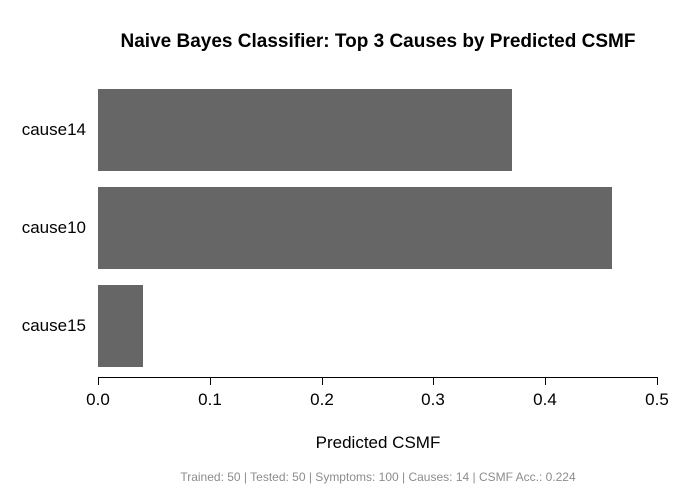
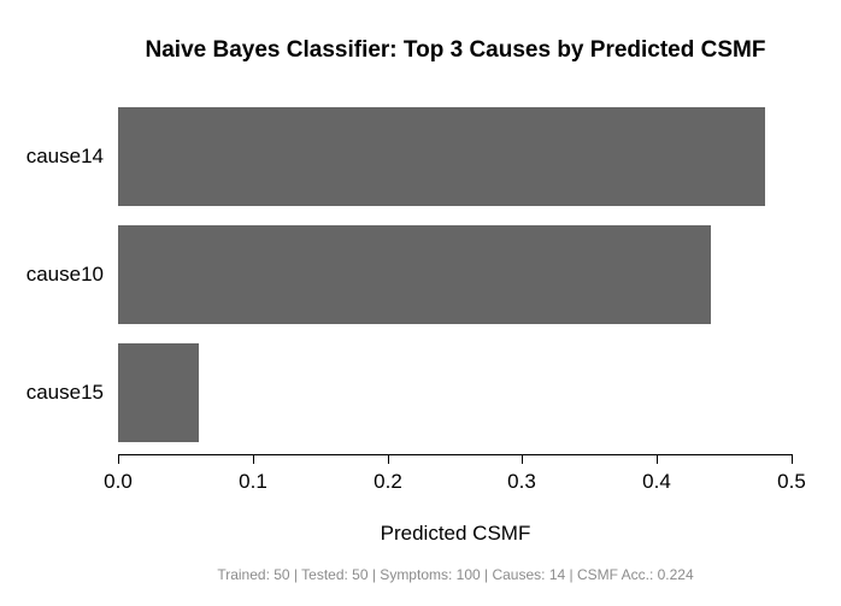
cause14: 0.37 -> 0.48
cause10: 0.46 -> 0.44
cause15: 0.04 -> 0.06
